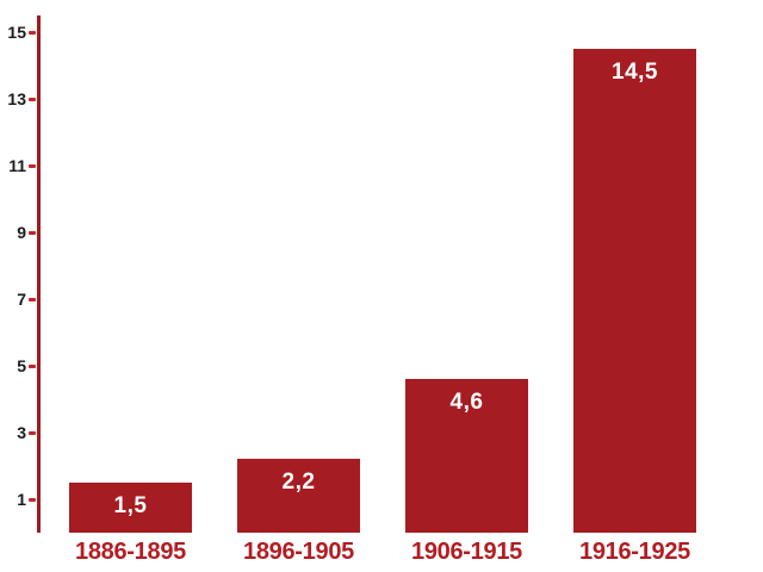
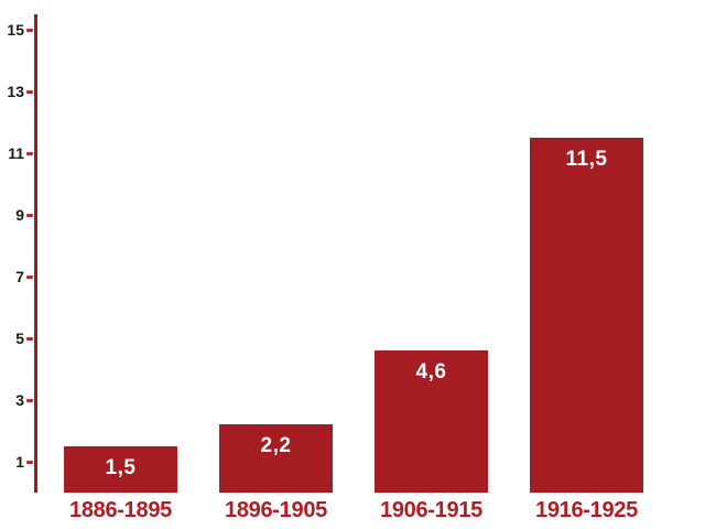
1916-1925: 14,5 -> 11,5
